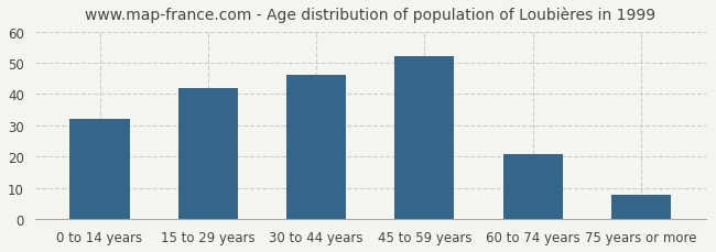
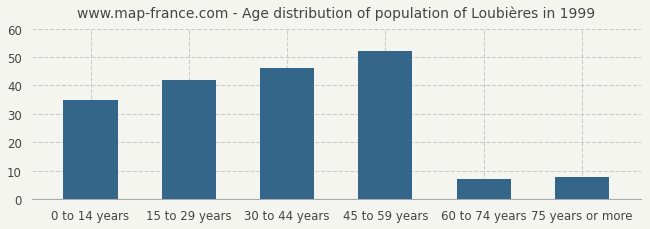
0 to 14 years: 32 -> 35
60 to 74 years: 21 -> 7
